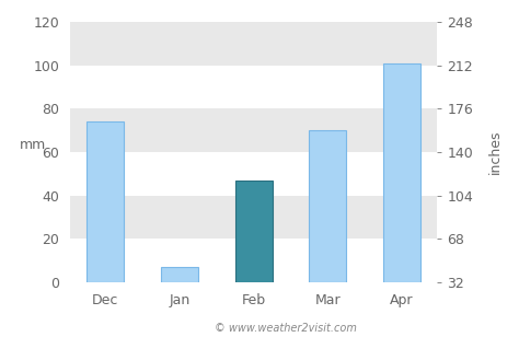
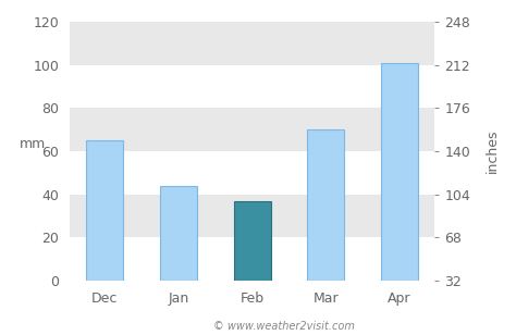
Dec: 74 -> 65
Jan: 7 -> 44
Feb: 47 -> 37
